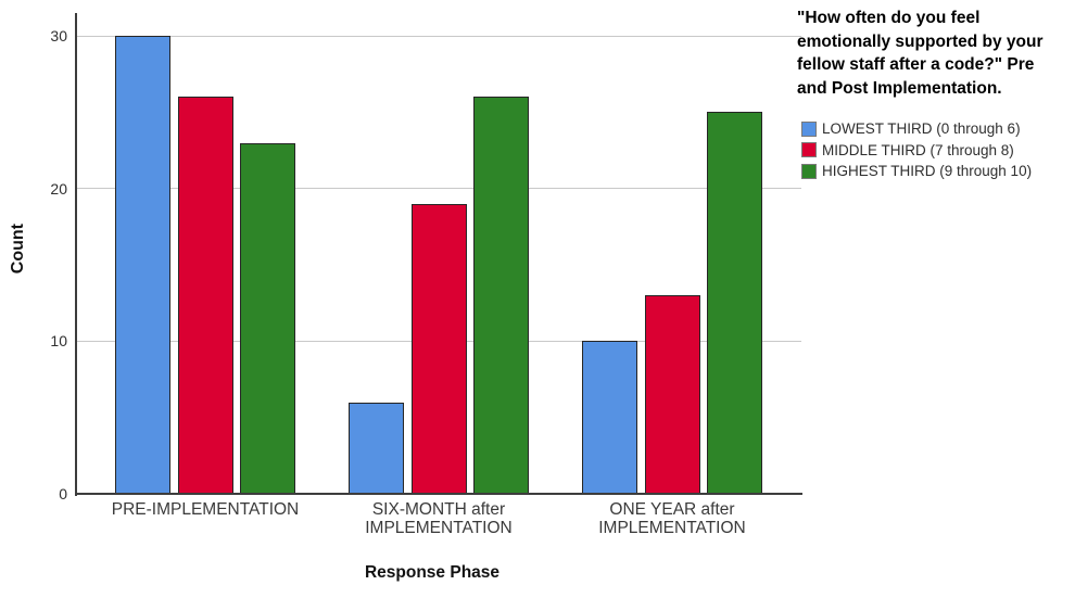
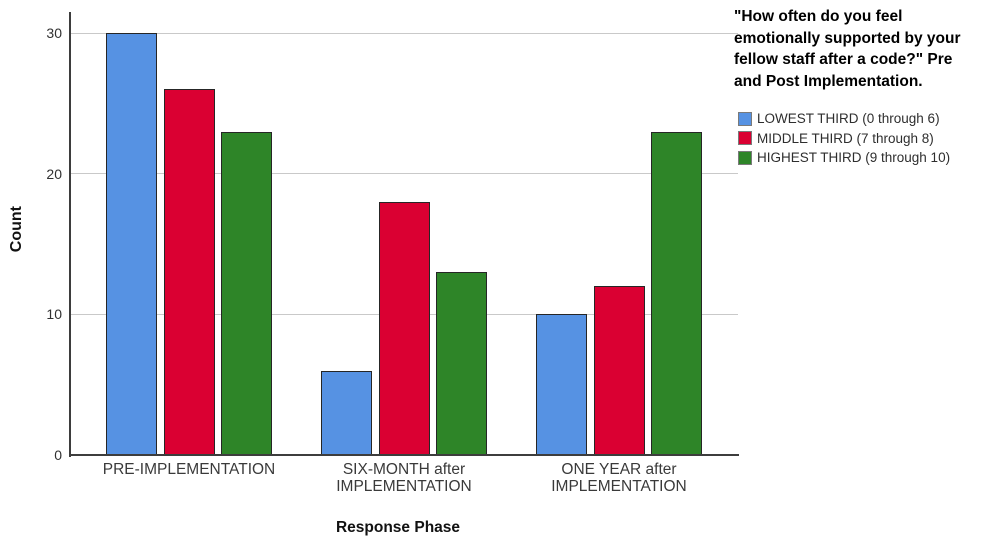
MIDDLE THIRD (7 through 8)/SIX-MONTH after IMPLEMENTATION: 19 -> 18
HIGHEST THIRD (9 through 10)/SIX-MONTH after IMPLEMENTATION: 26 -> 13
MIDDLE THIRD (7 through 8)/ONE YEAR after IMPLEMENTATION: 13 -> 12
HIGHEST THIRD (9 through 10)/ONE YEAR after IMPLEMENTATION: 25 -> 23
